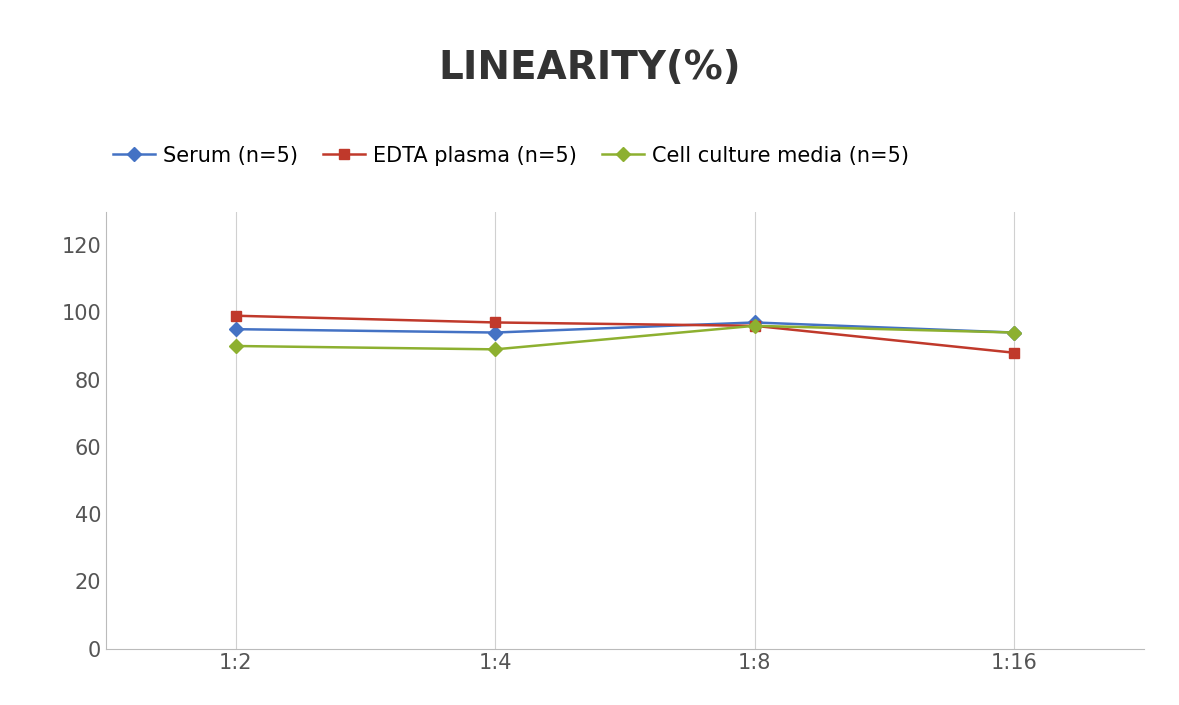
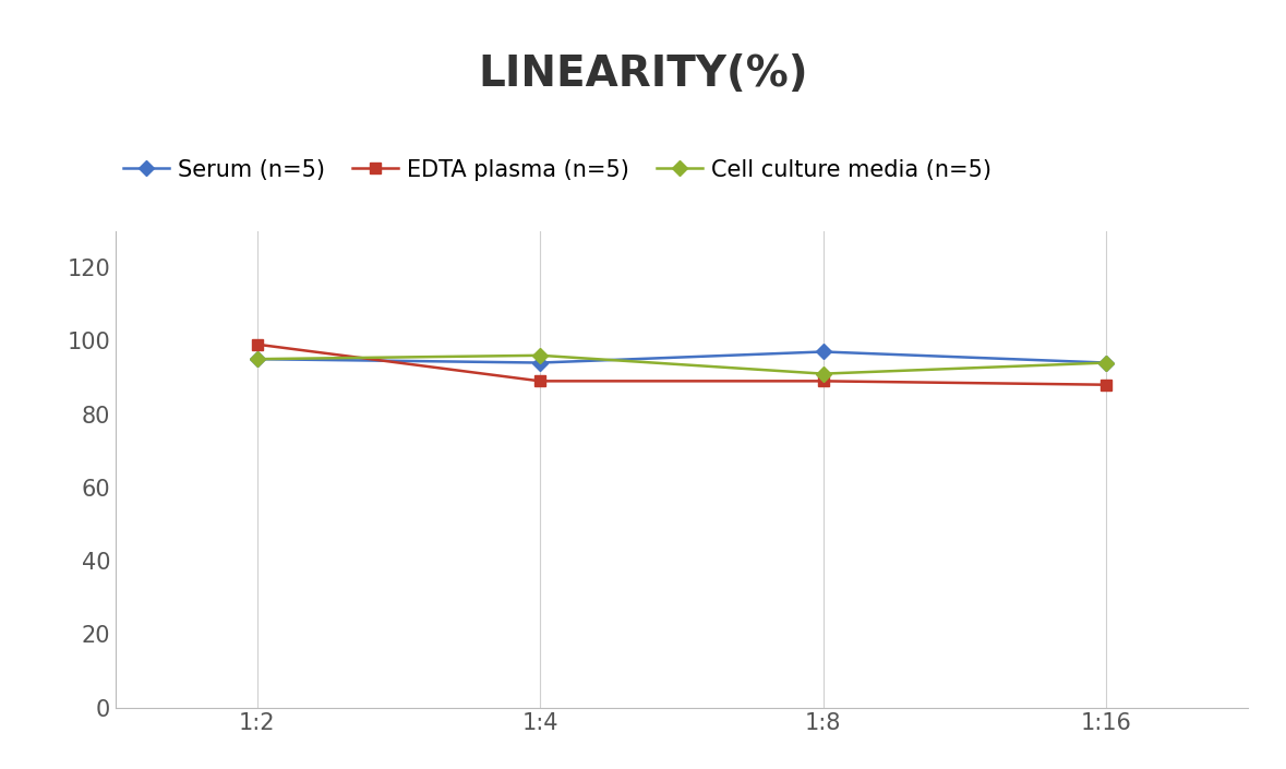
Cell culture media (n=5)/1:2: 90 -> 95
EDTA plasma (n=5)/1:4: 97 -> 89
Cell culture media (n=5)/1:4: 89 -> 96
EDTA plasma (n=5)/1:8: 96 -> 89
Cell culture media (n=5)/1:8: 96 -> 91
